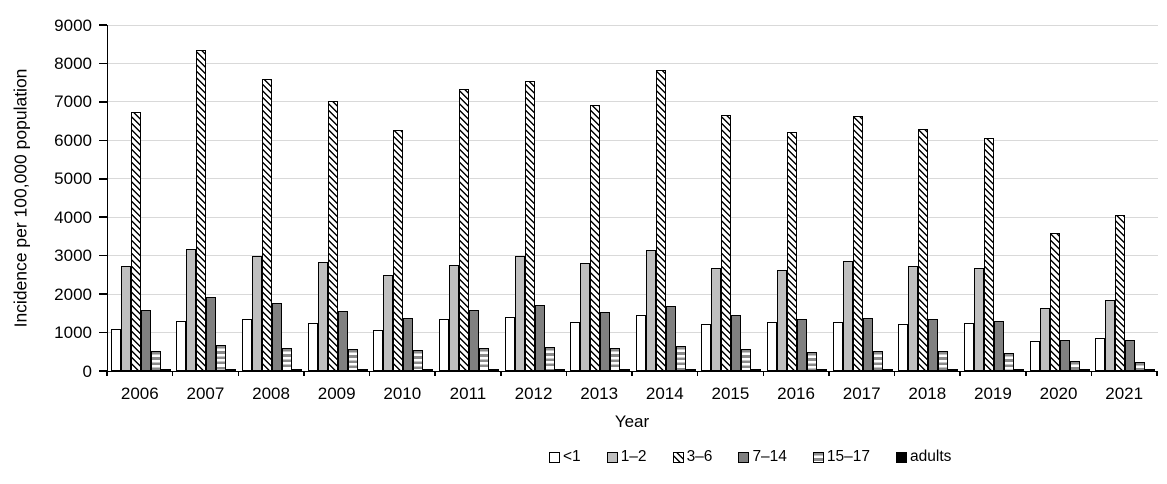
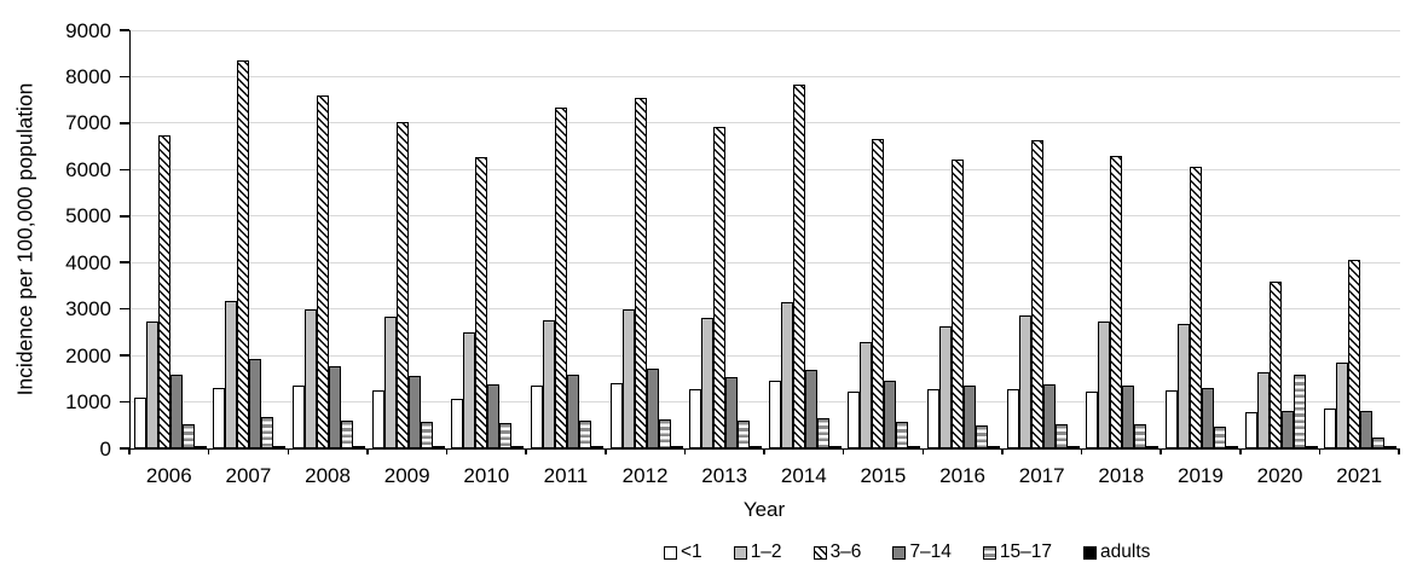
1–2/2015: 2700 -> 2300
15–17/2020: 300 -> 1600
